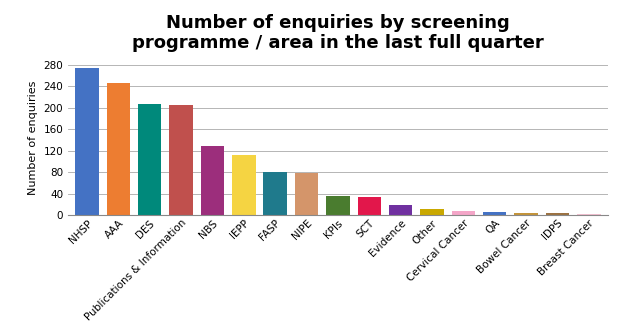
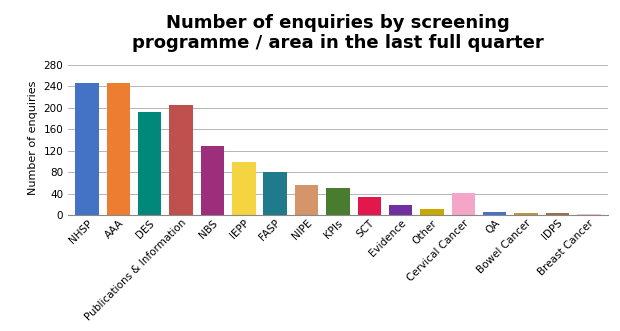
NHSP: 275 -> 246
DES: 207 -> 192
IEPP: 112 -> 100
NIPE: 78 -> 56
KPIs: 36 -> 50
Cervical Cancer: 7 -> 42
